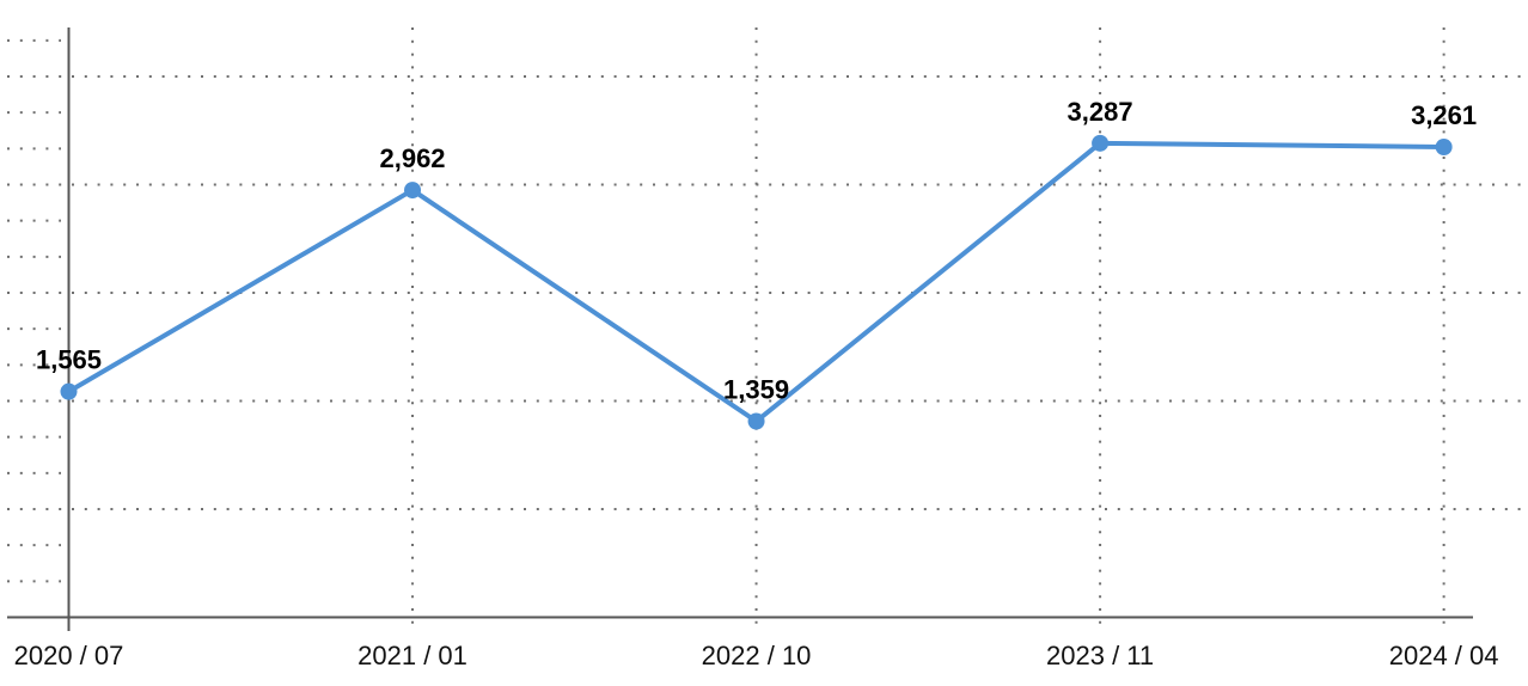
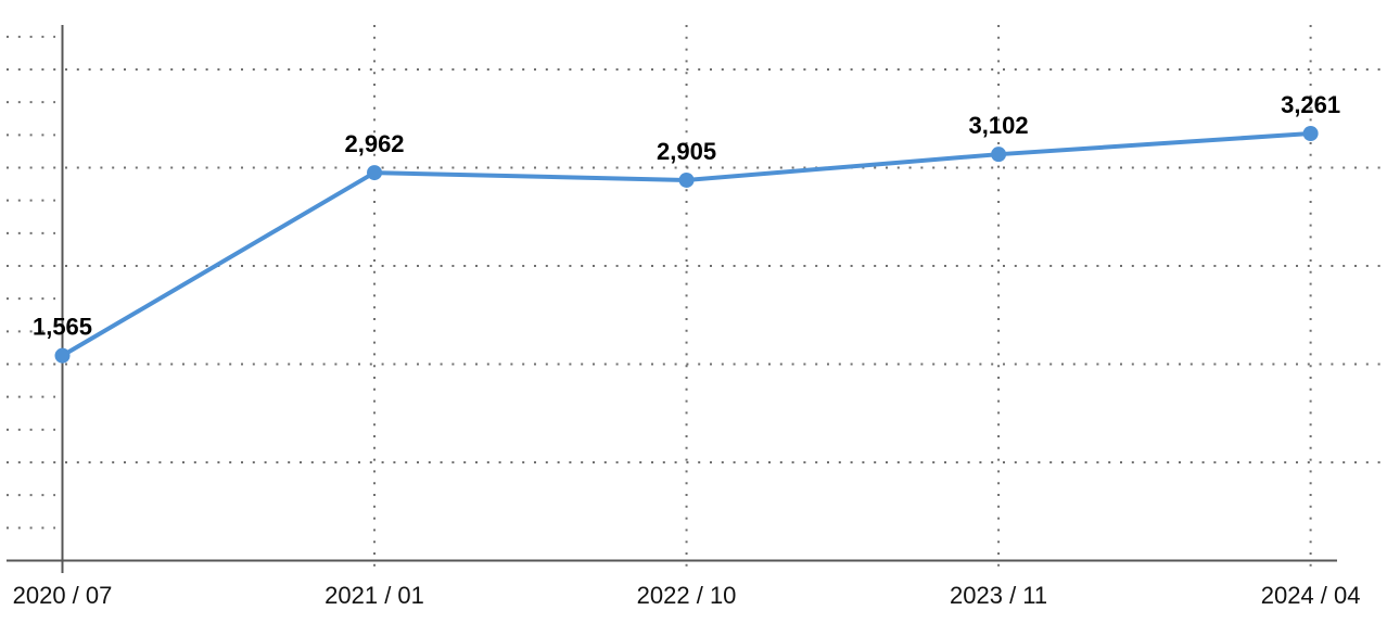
2022 / 10: 1,359 -> 2,905
2023 / 11: 3,287 -> 3,102
